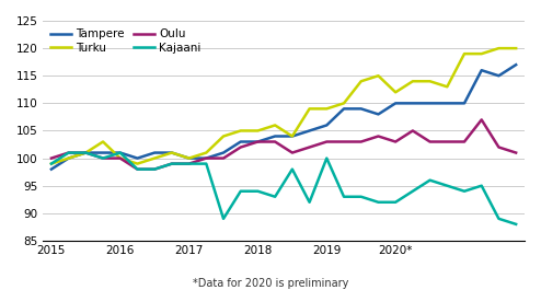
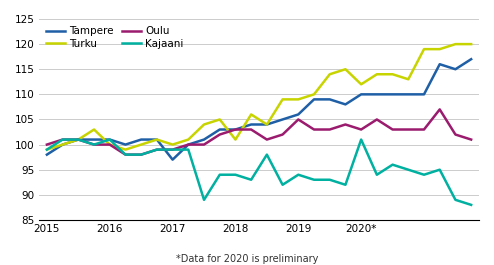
Tampere/2017: 100 -> 97
Turku/2018: 105 -> 101
Oulu/2019: 103 -> 105
Kajaani/2019: 100 -> 94
Kajaani/2020*: 92 -> 101
